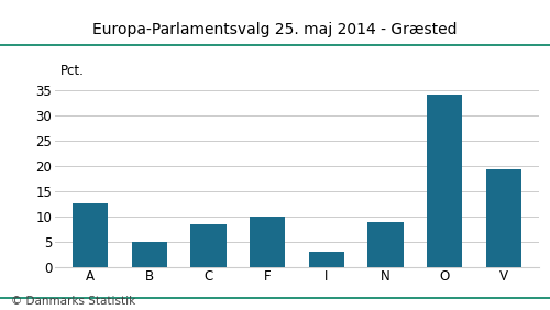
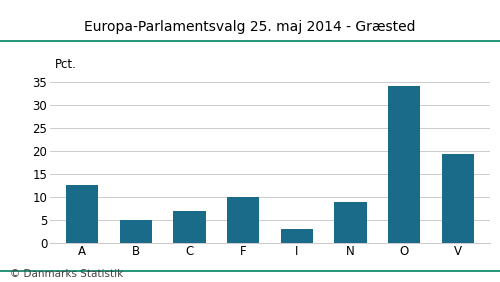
C: 8.5 -> 7.0
